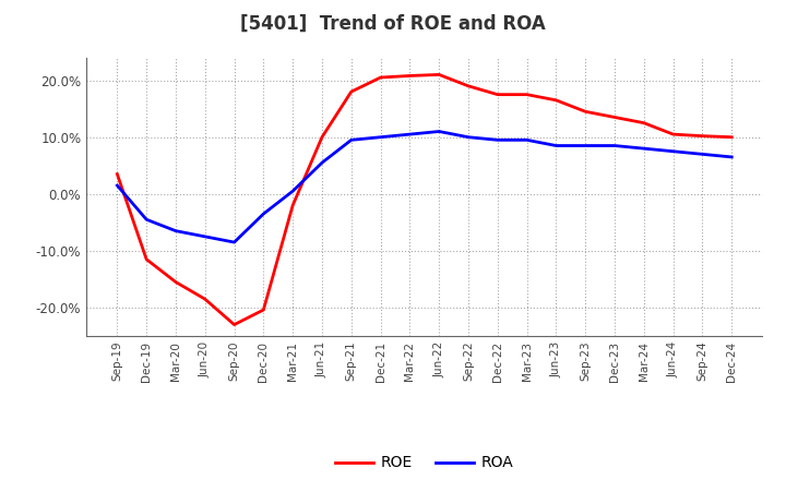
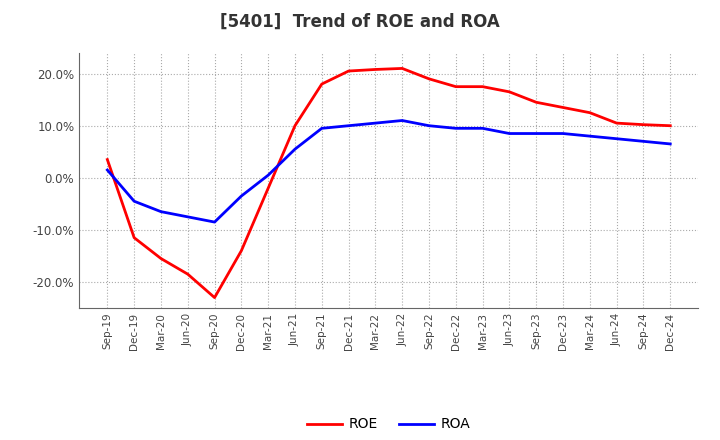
ROE/Dec-20: -20.4% -> -14.0%
